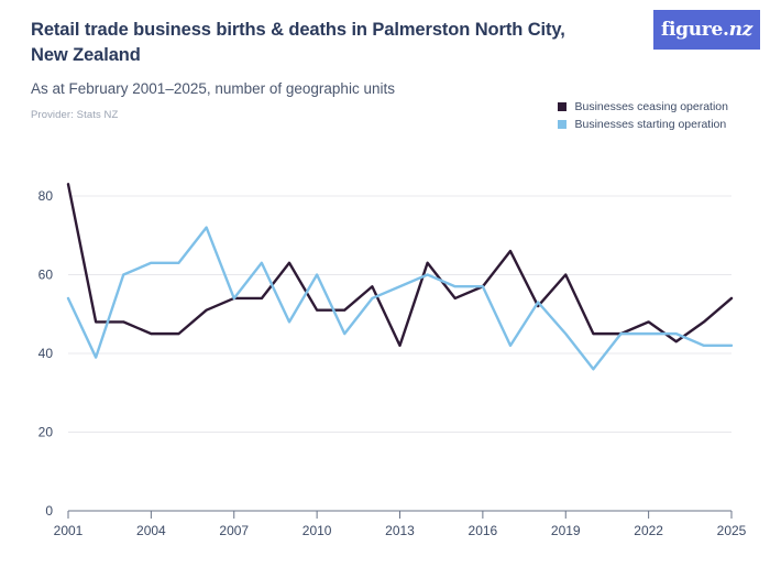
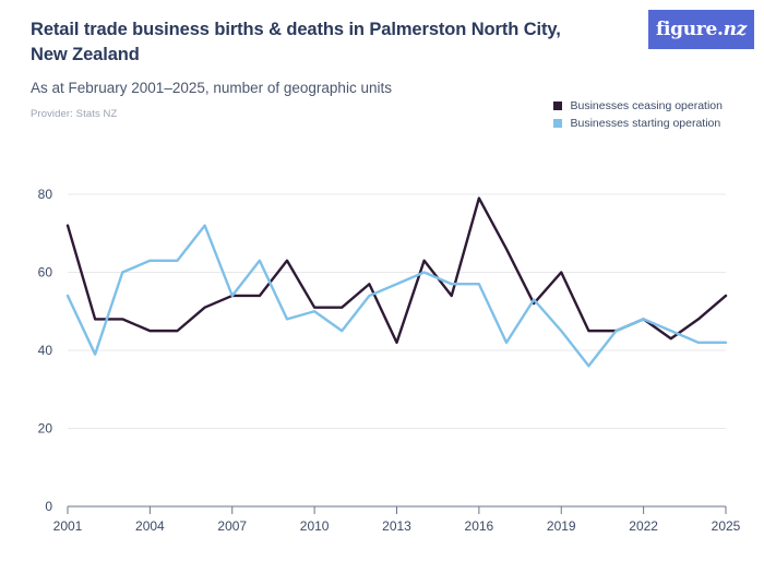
Businesses ceasing operation/2001: 83 -> 72
Businesses starting operation/2010: 60 -> 50
Businesses ceasing operation/2016: 57 -> 79
Businesses starting operation/2022: 45 -> 48
